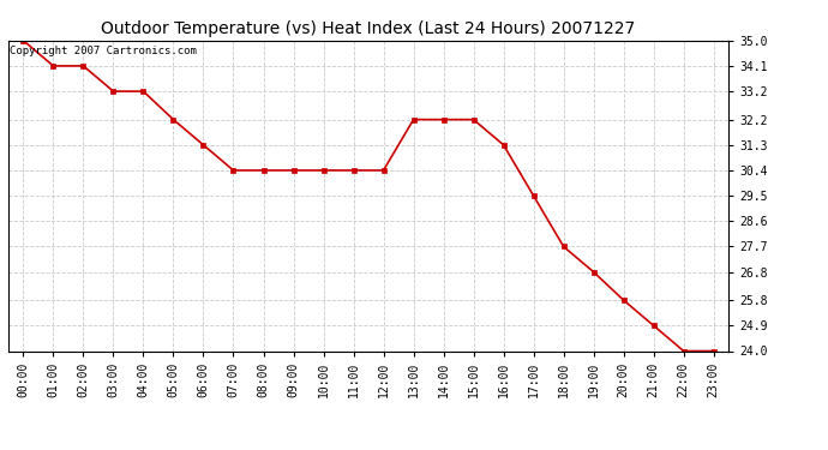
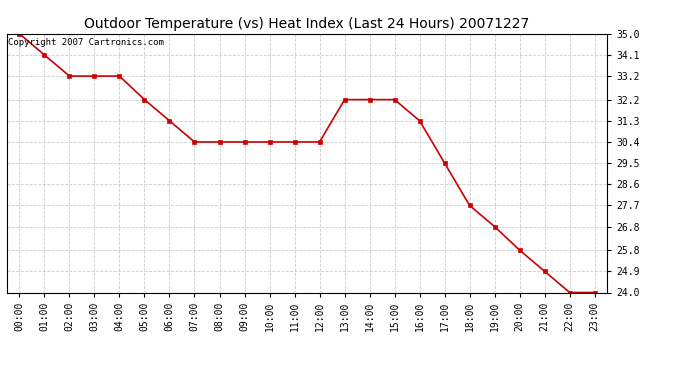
02:00: 34.1 -> 33.2
